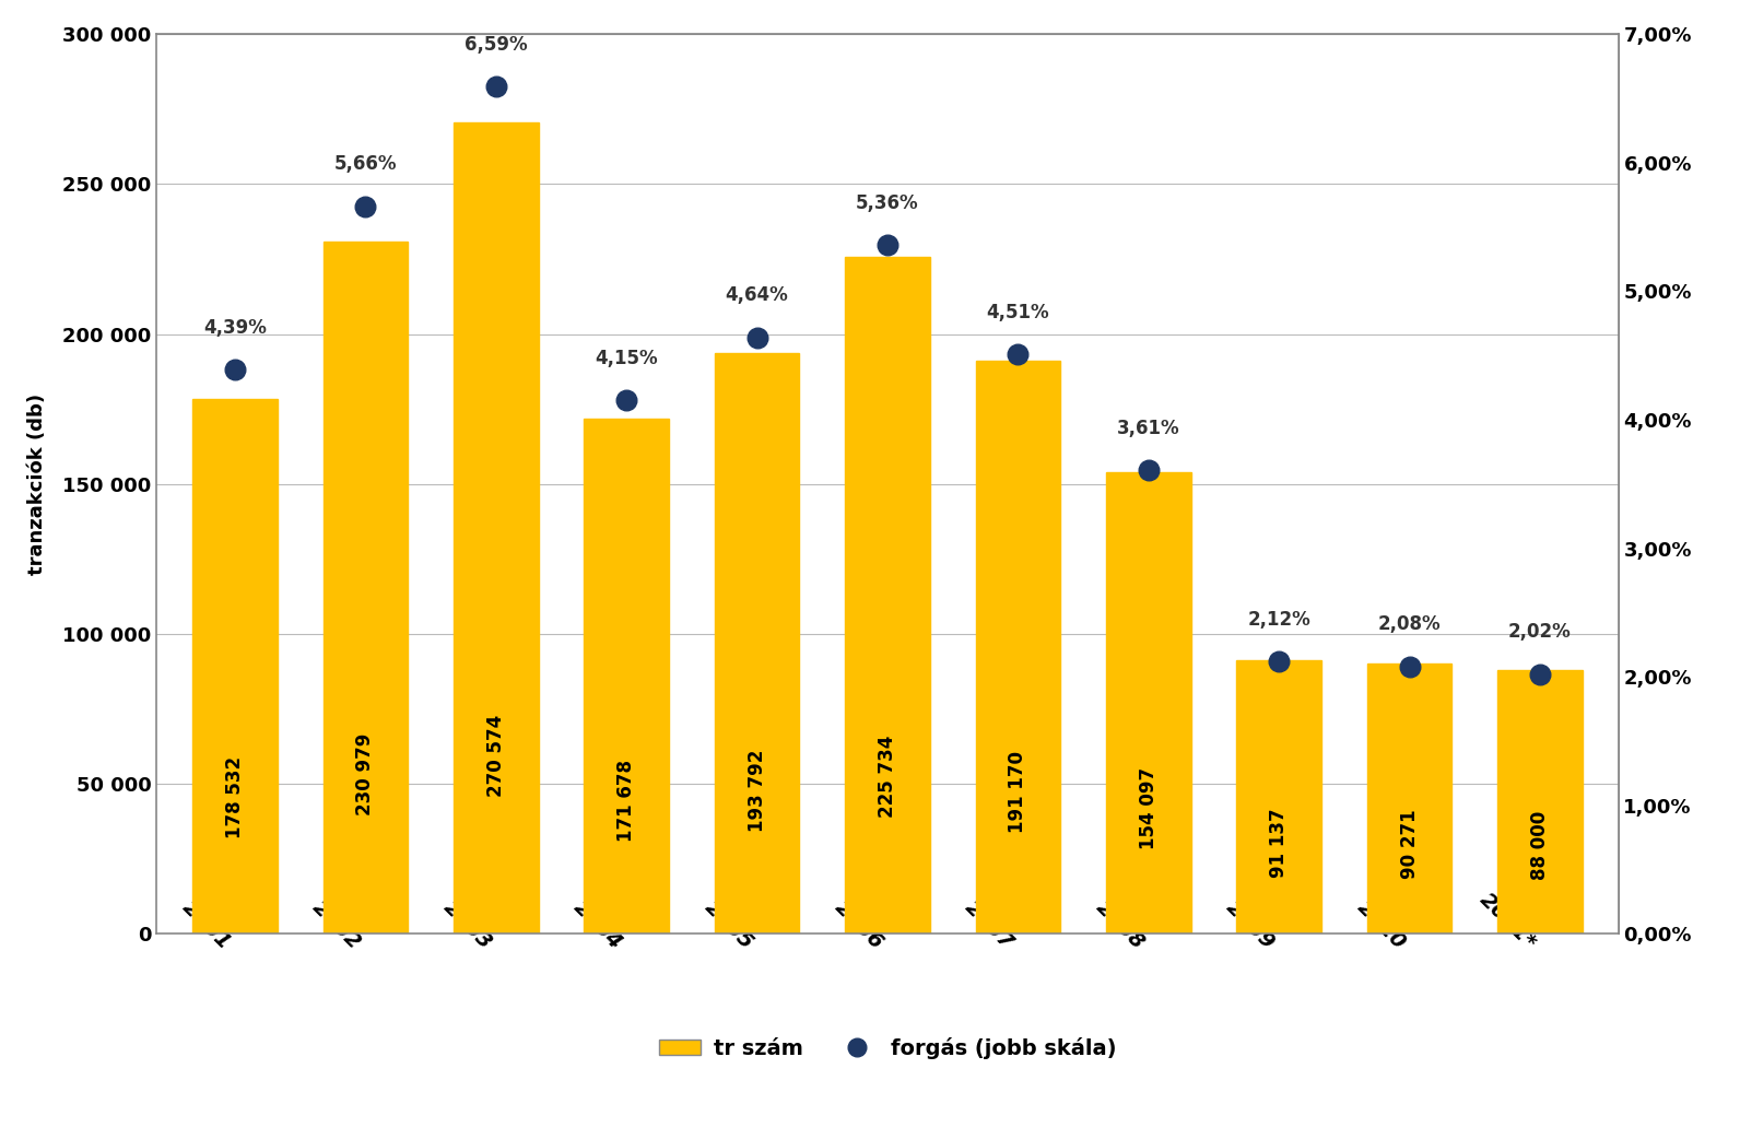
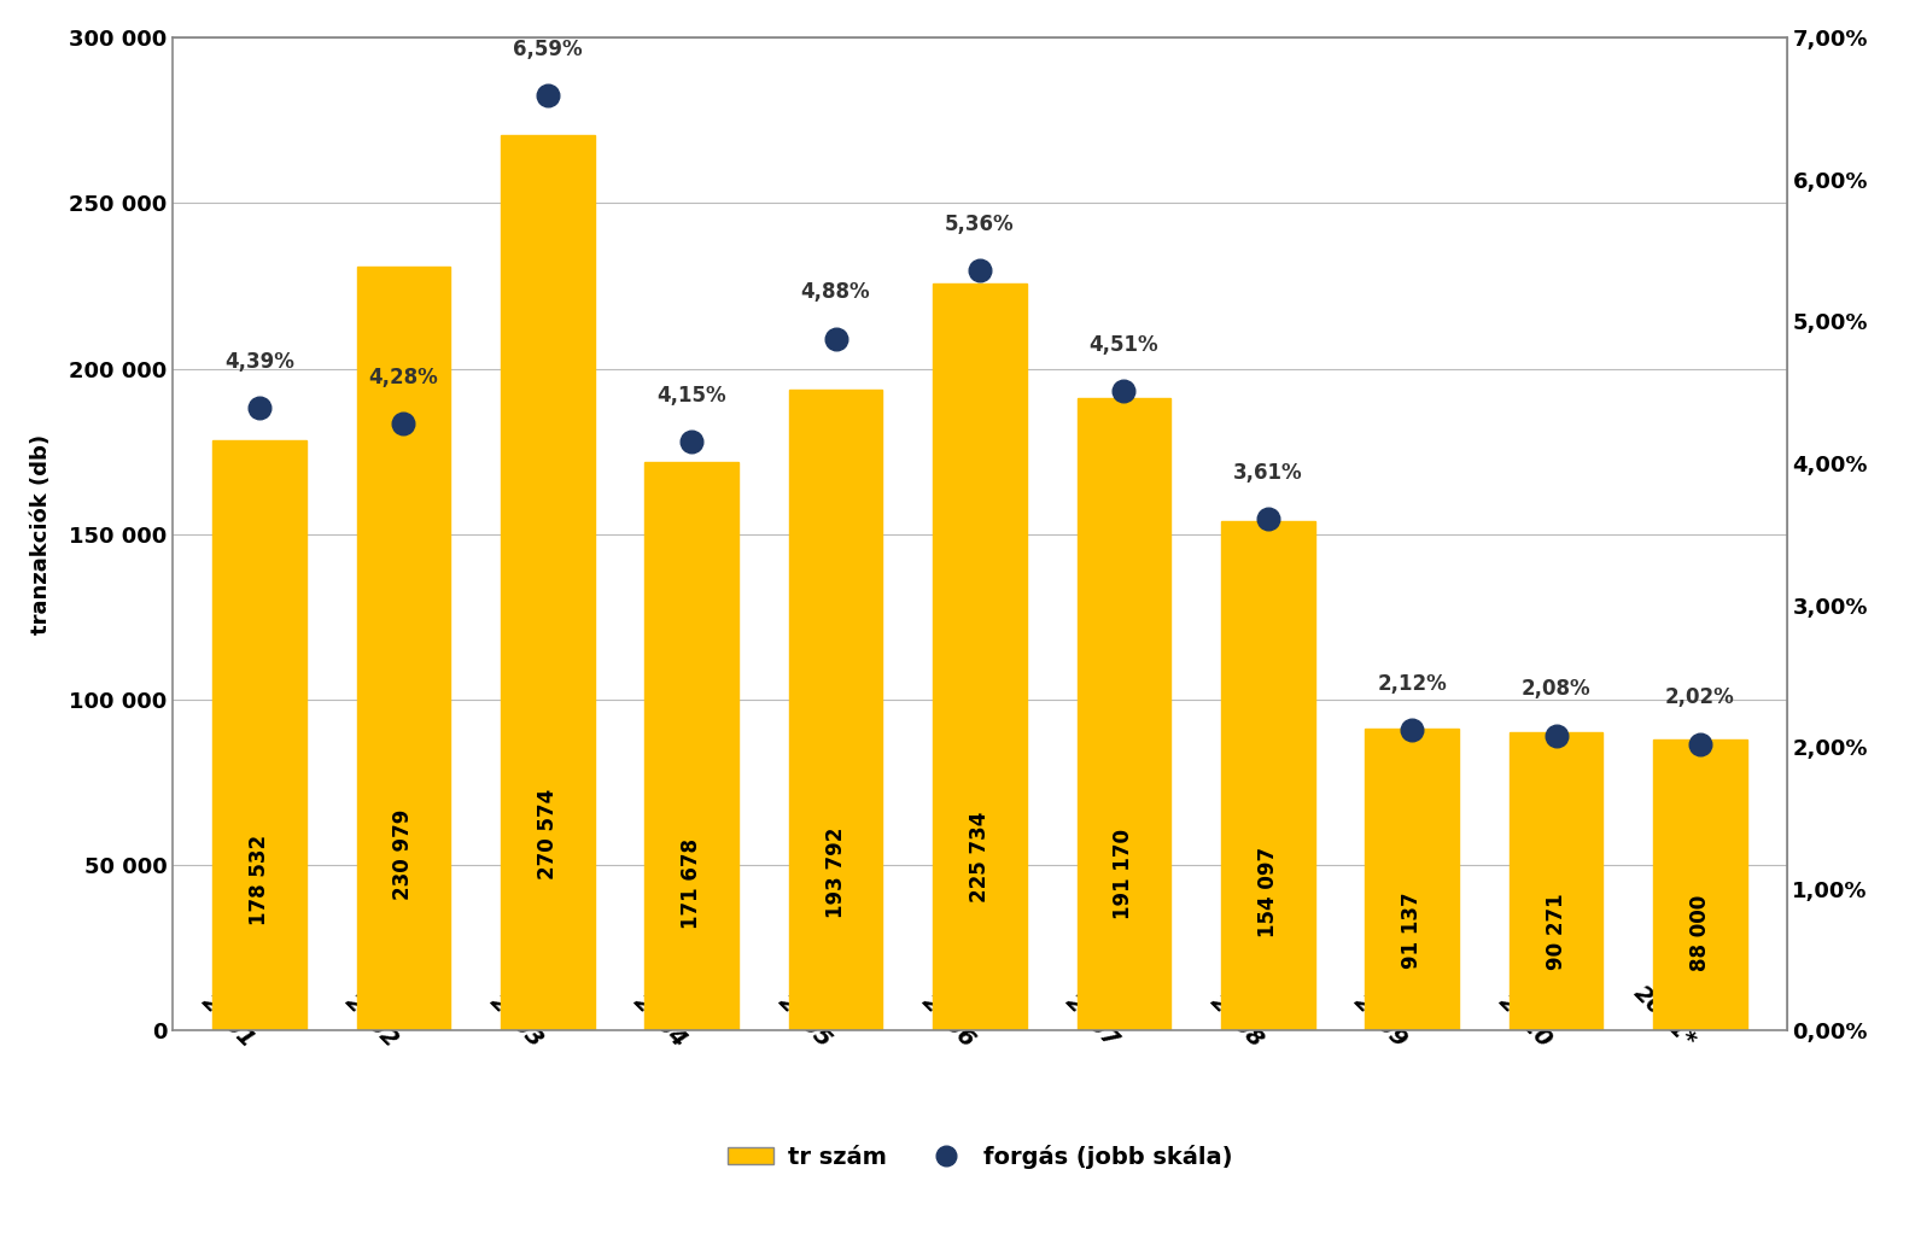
forgás (jobb skála)/2002: 5,66% -> 4,28%
forgás (jobb skála)/2005: 4,64% -> 4,88%
